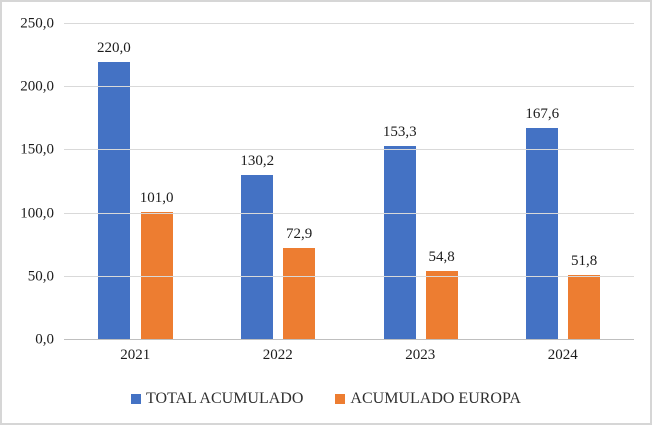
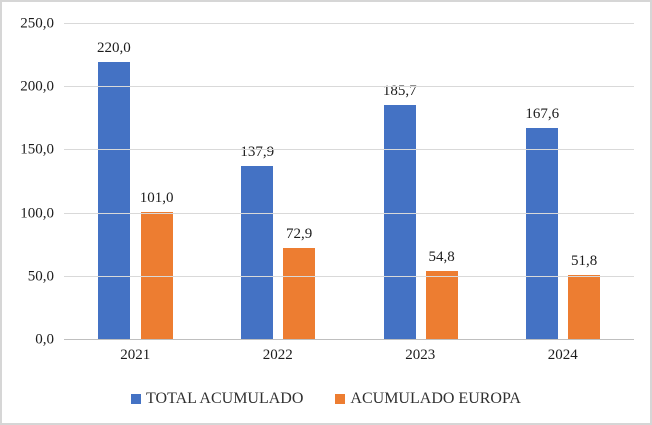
TOTAL ACUMULADO/2022: 130,2 -> 137,9
TOTAL ACUMULADO/2023: 153,3 -> 185,7
